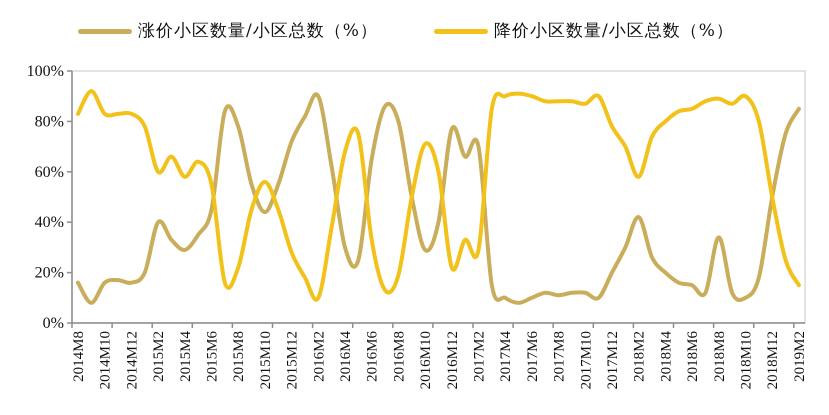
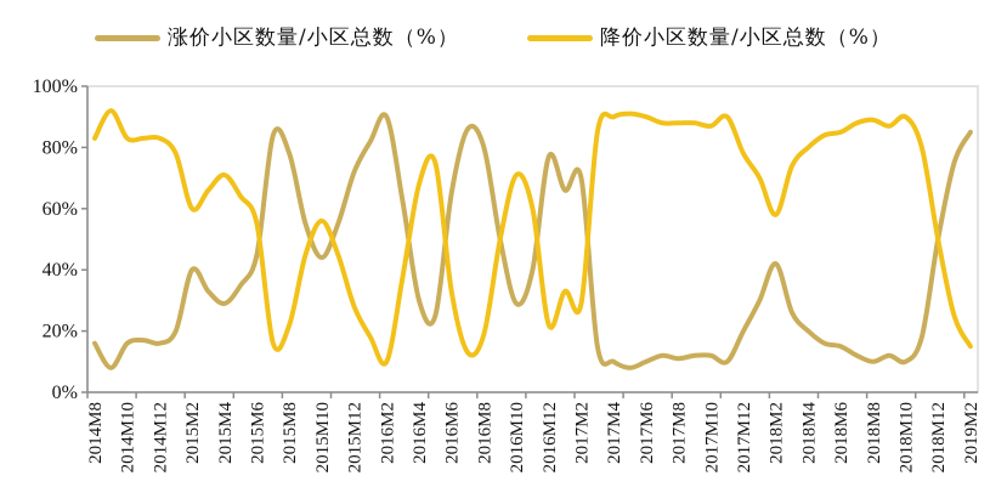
降价小区数量/小区总数（%）/2015M4: 58% -> 71%
涨价小区数量/小区总数（%）/2018M8: 34% -> 10%
